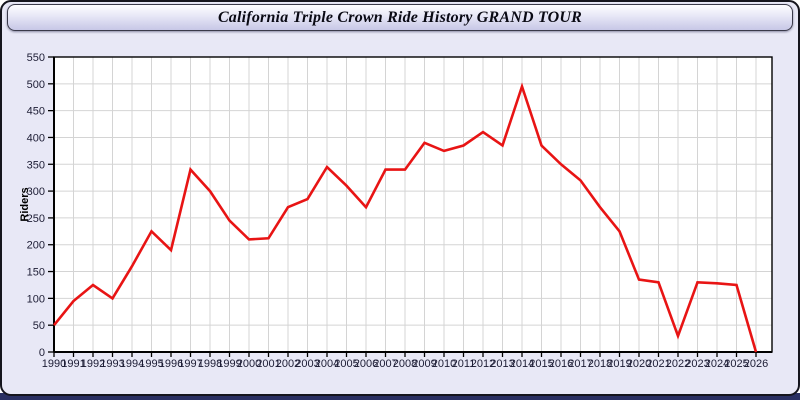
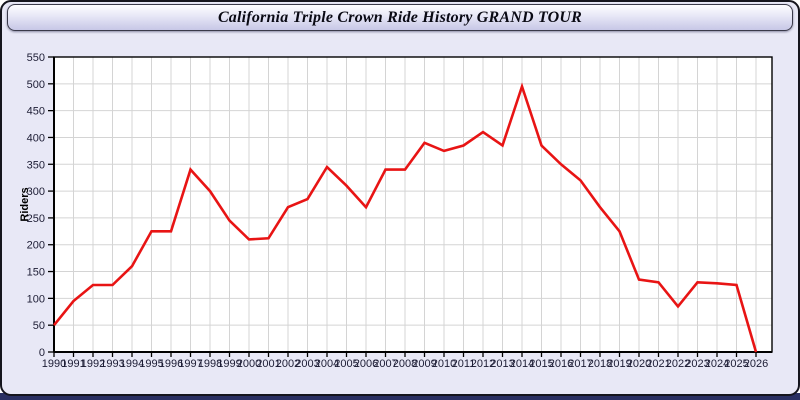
1993: 100 -> 120
1996: 190 -> 220
2022: 30 -> 80
